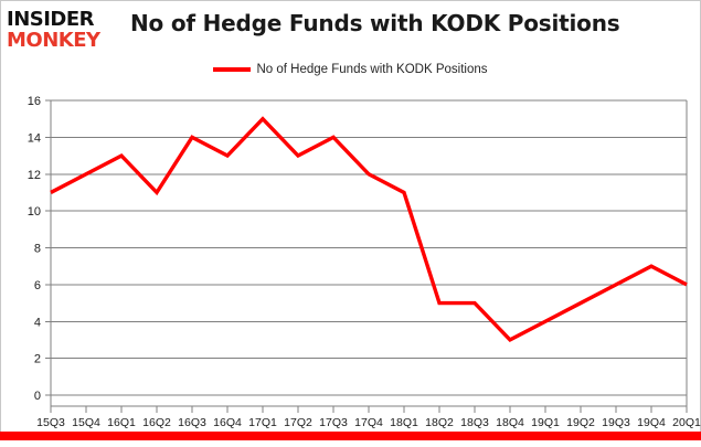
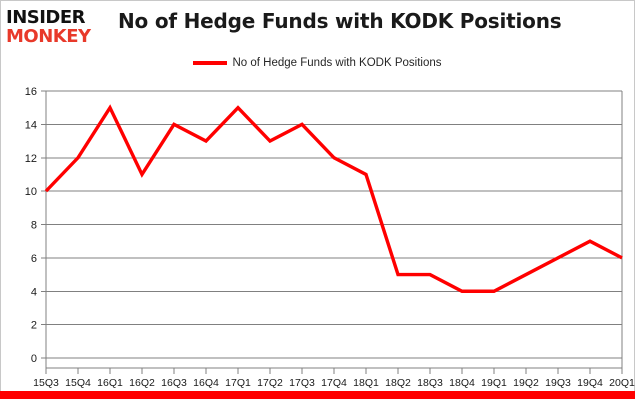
15Q3: 11 -> 10
16Q1: 13 -> 15
18Q4: 3 -> 4
